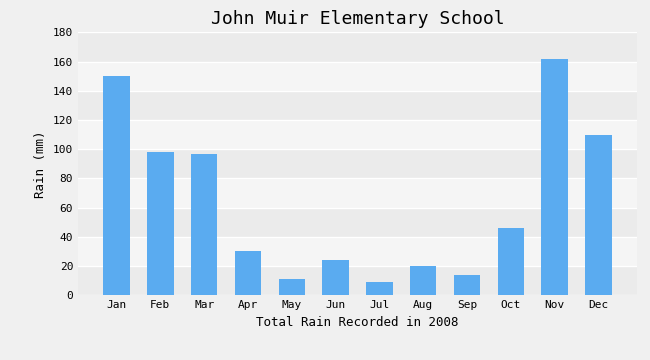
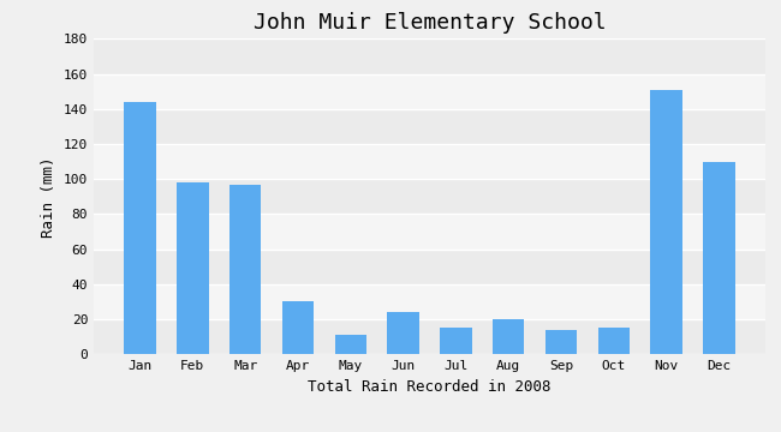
Jan: 150 -> 144
Jul: 9 -> 15
Oct: 46 -> 15
Nov: 162 -> 151
